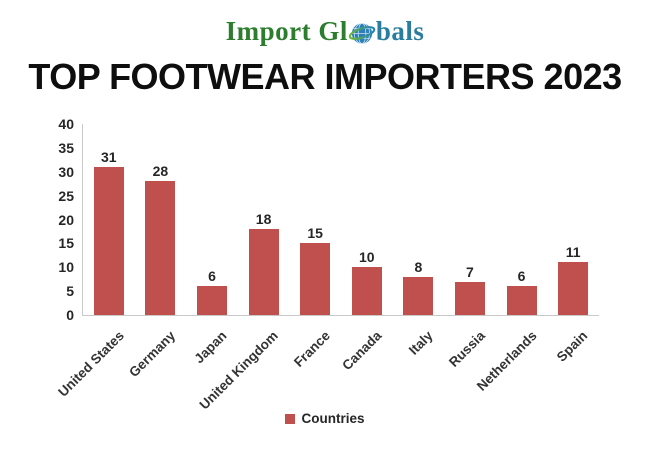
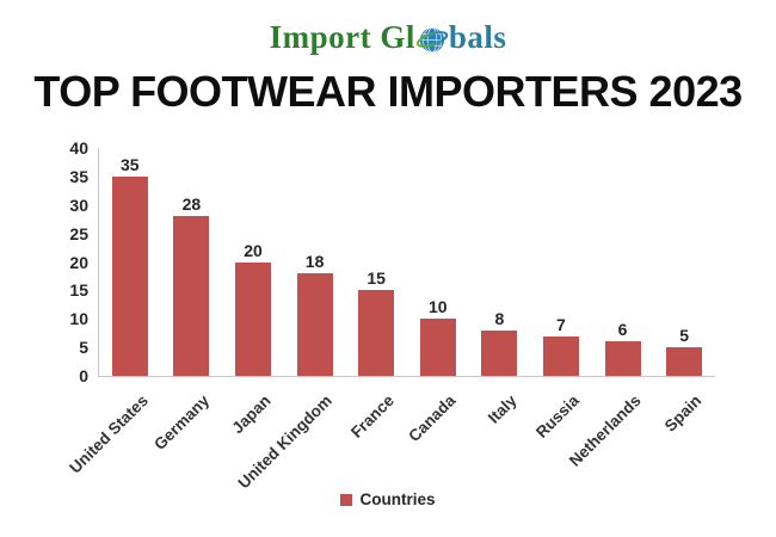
United States: 31 -> 35
Japan: 6 -> 20
Spain: 11 -> 5
